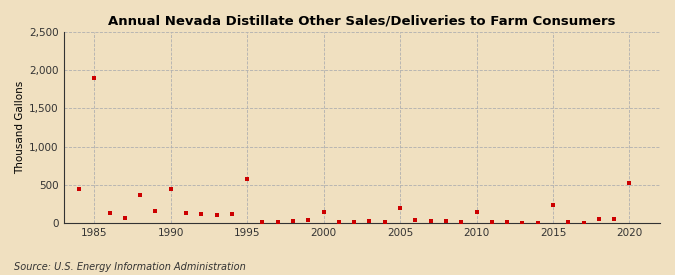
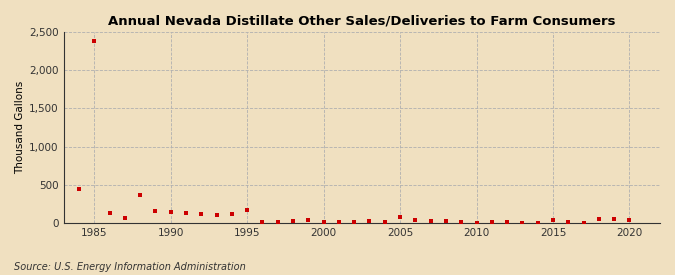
1985: 1,900 -> 2,380
1990: 440 -> 140
1995: 580 -> 180
2000: 140 -> 20
2005: 200 -> 80
2010: 140 -> 0
2015: 240 -> 40
2020: 520 -> 40
